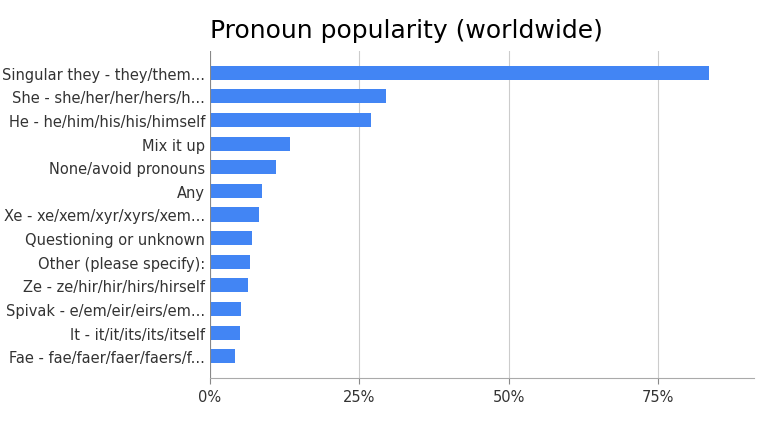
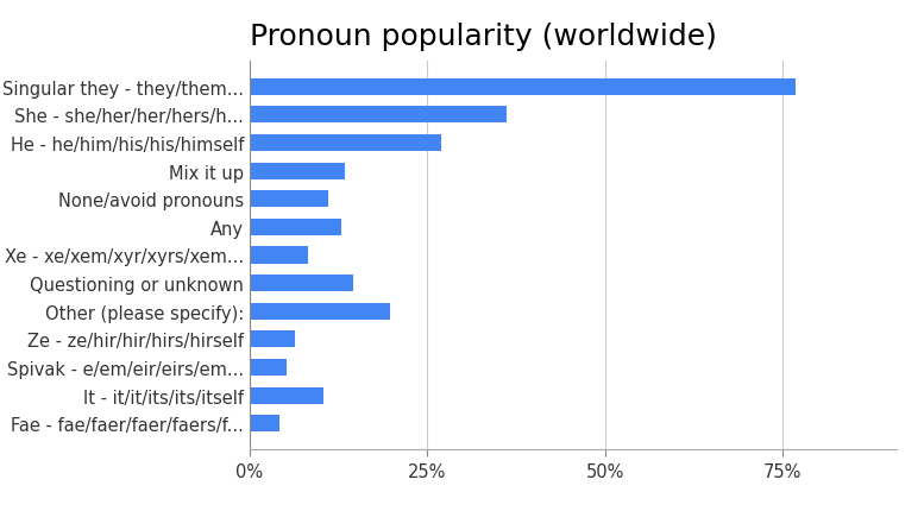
Singular they - they/them...: 83.5% -> 76.8%
She - she/her/her/hers/h...: 29.5% -> 36.2%
Any: 8.8% -> 13.0%
Questioning or unknown: 7.0% -> 14.6%
Other (please specify):: 6.8% -> 19.8%
It - it/it/its/its/itself: 5.0% -> 10.4%
